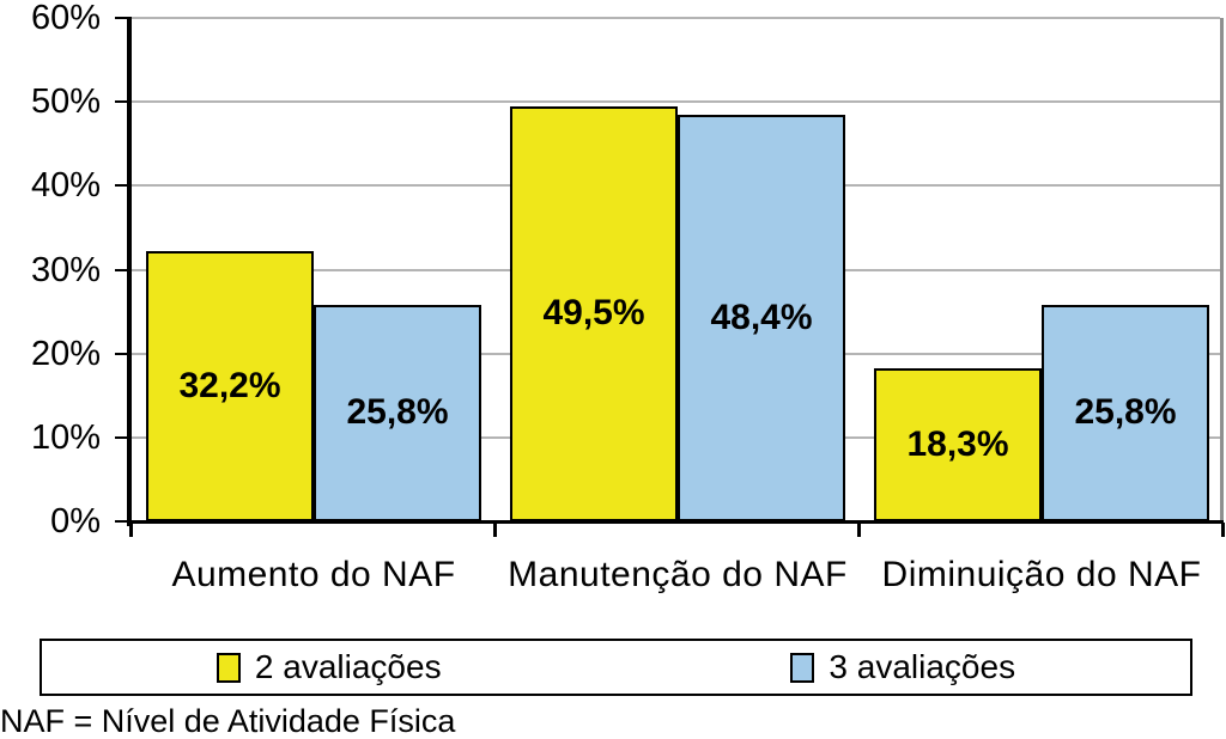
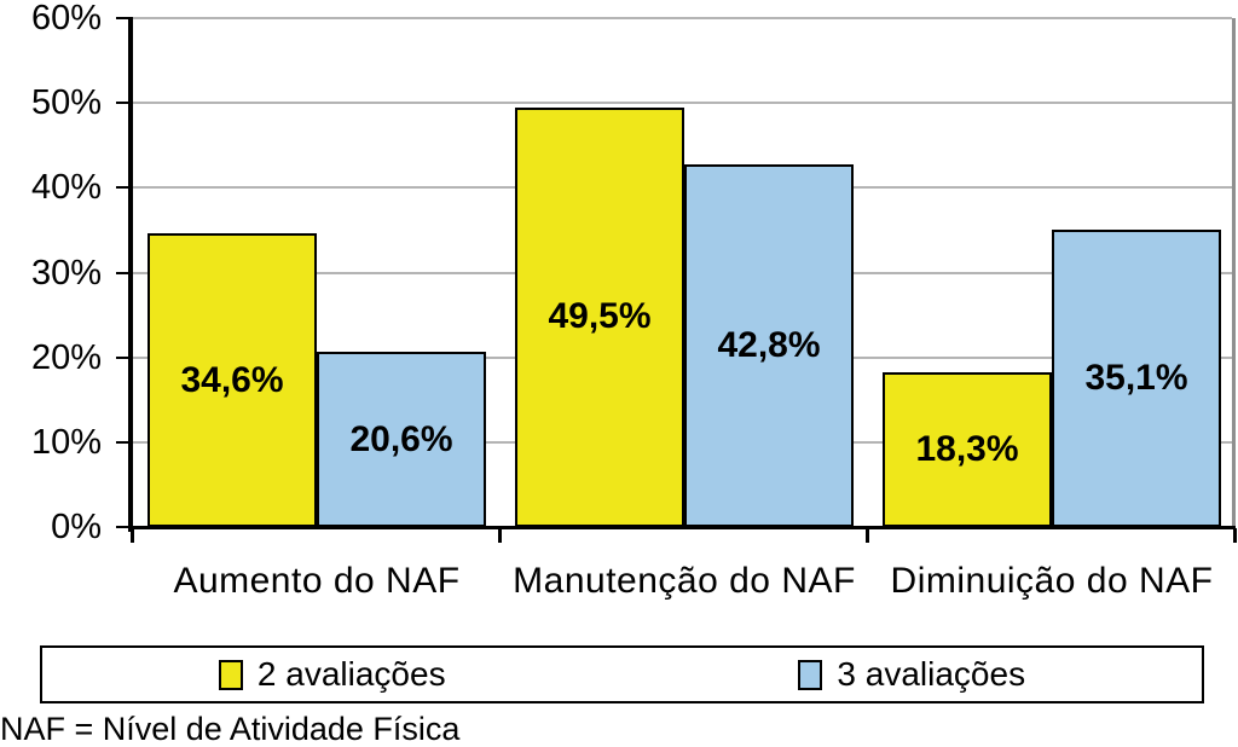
2 avaliações/Aumento do NAF: 32,2% -> 34,6%
3 avaliações/Aumento do NAF: 25,8% -> 20,6%
3 avaliações/Manutenção do NAF: 48,4% -> 42,8%
3 avaliações/Diminuição do NAF: 25,8% -> 35,1%
